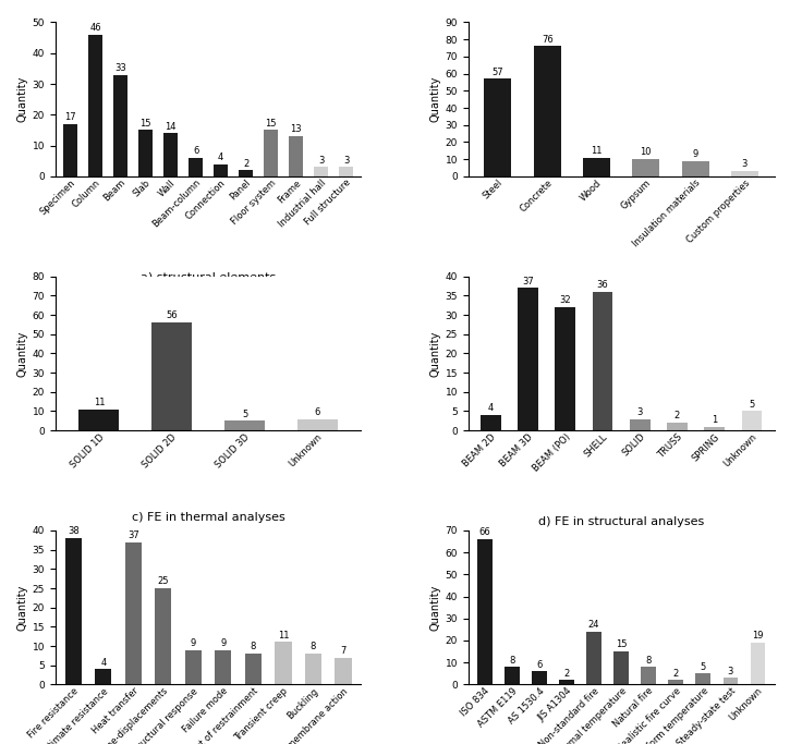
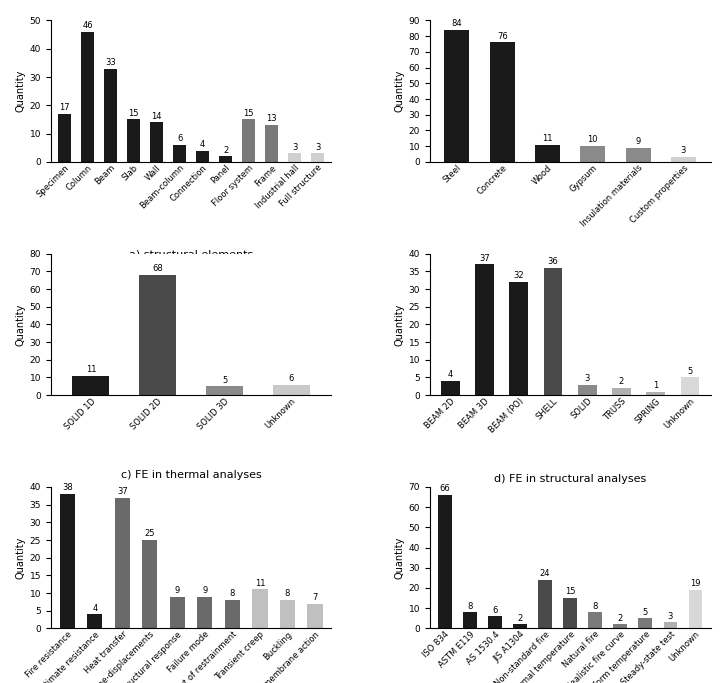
Steel: 57 -> 84
SOLID 2D: 56 -> 68
